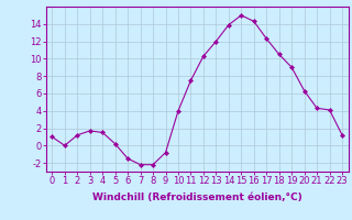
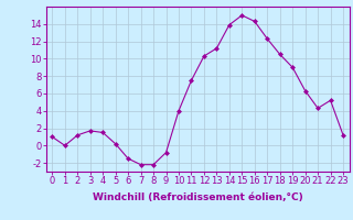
13: 12.0 -> 11.2
22: 4.1 -> 5.2
